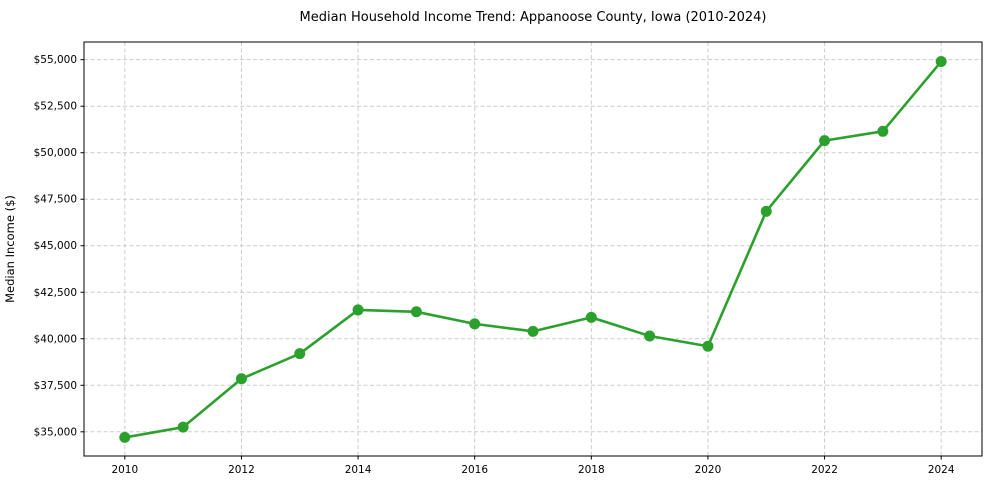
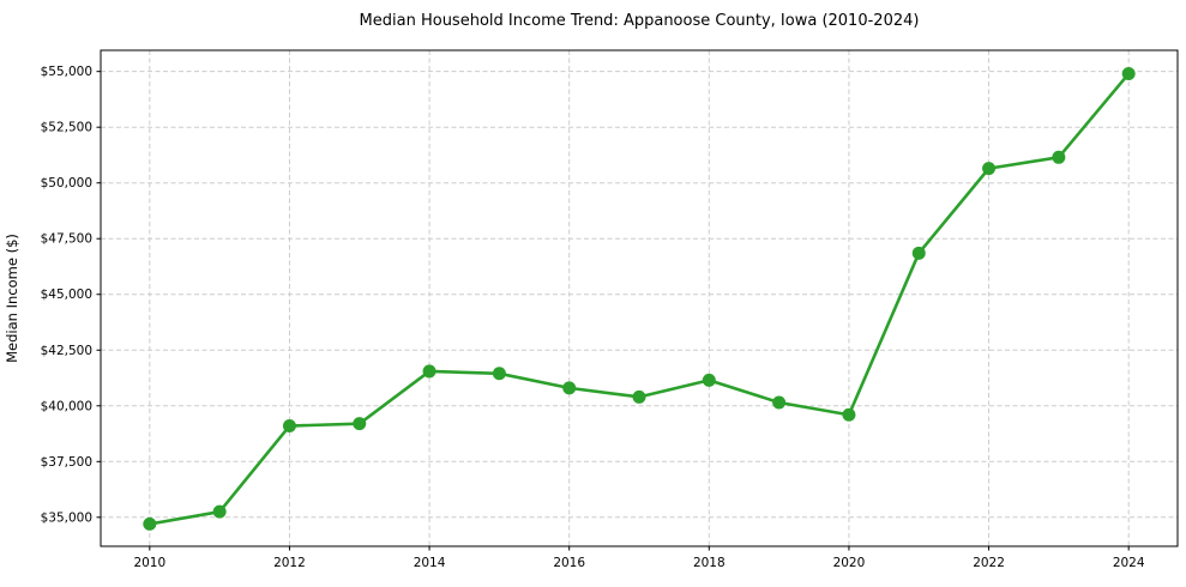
2012: $37800 -> $39100
